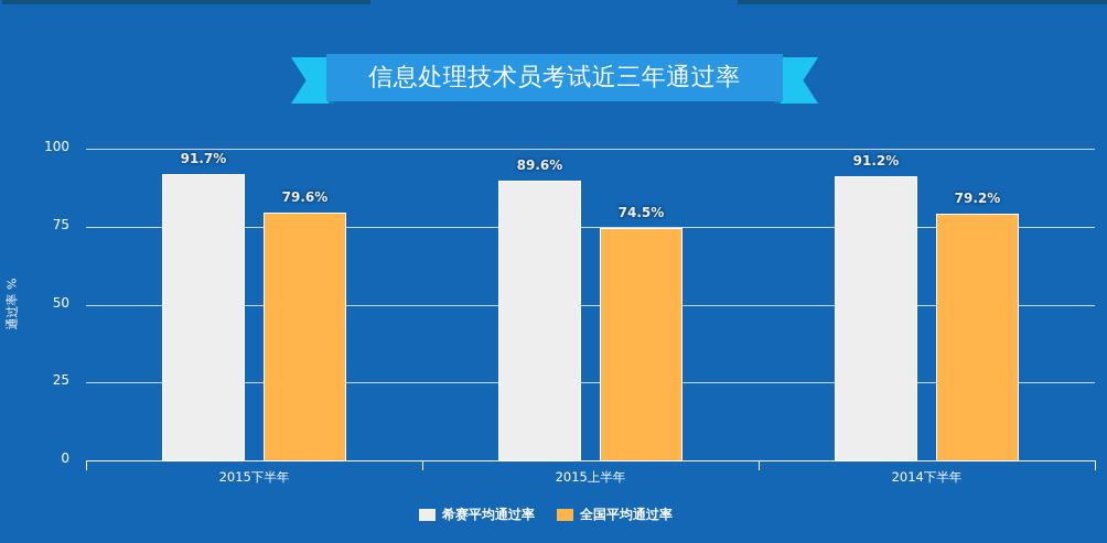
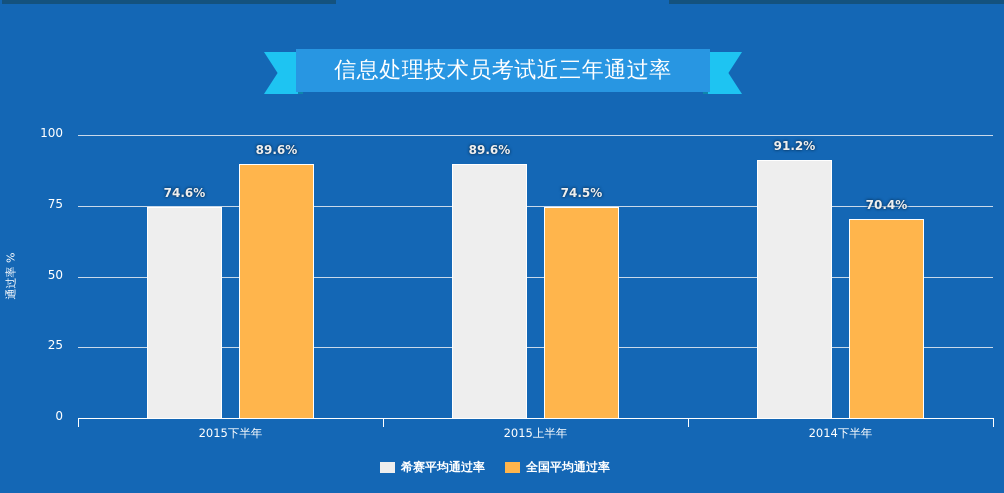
希赛平均通过率/2015下半年: 91.7% -> 74.6%
全国平均通过率/2015下半年: 79.6% -> 89.6%
全国平均通过率/2014下半年: 79.2% -> 70.4%
